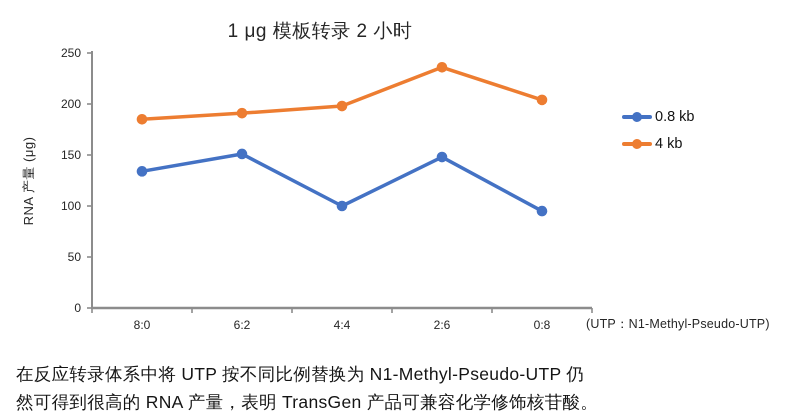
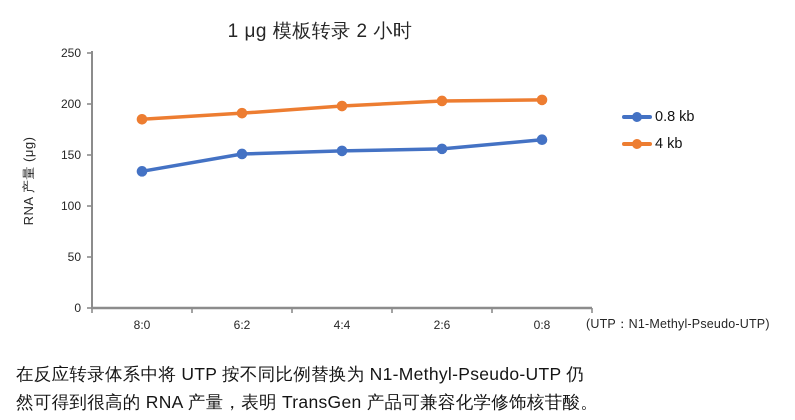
0.8 kb/4:4: 100 -> 154
0.8 kb/2:6: 148 -> 156
4 kb/2:6: 236 -> 203
0.8 kb/0:8: 95 -> 165
